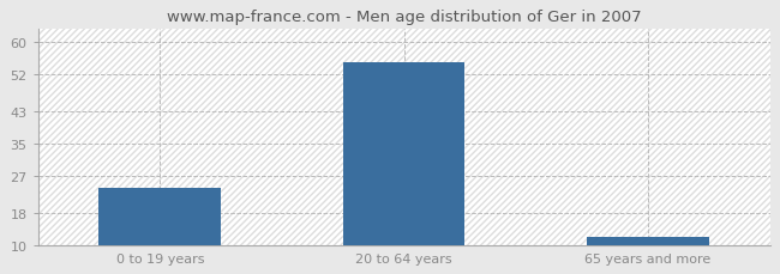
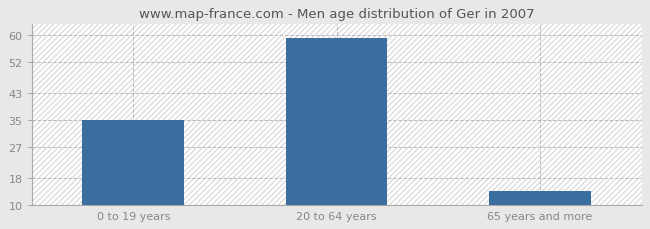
0 to 19 years: 24 -> 35
20 to 64 years: 55 -> 59
65 years and more: 12 -> 14
